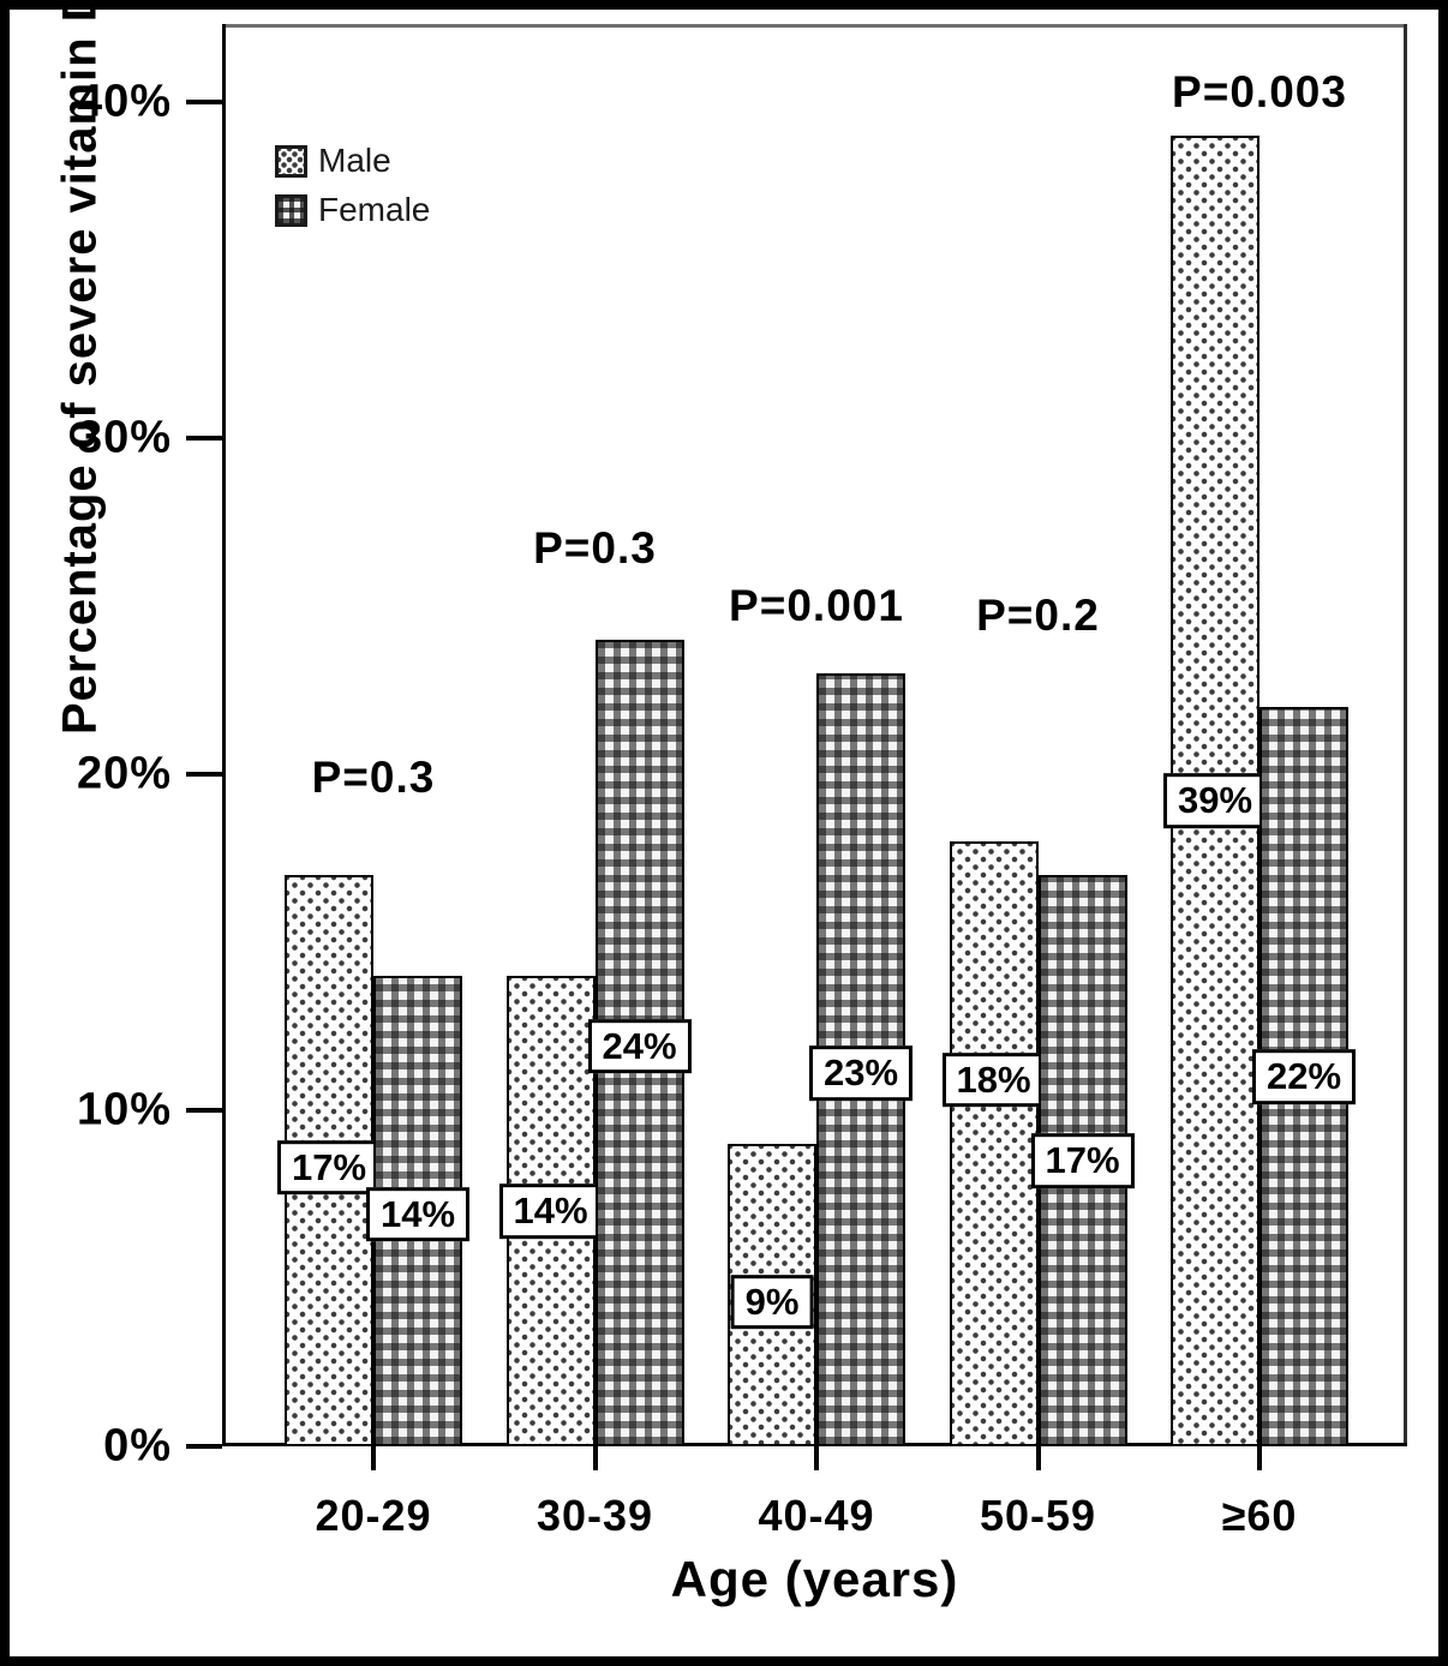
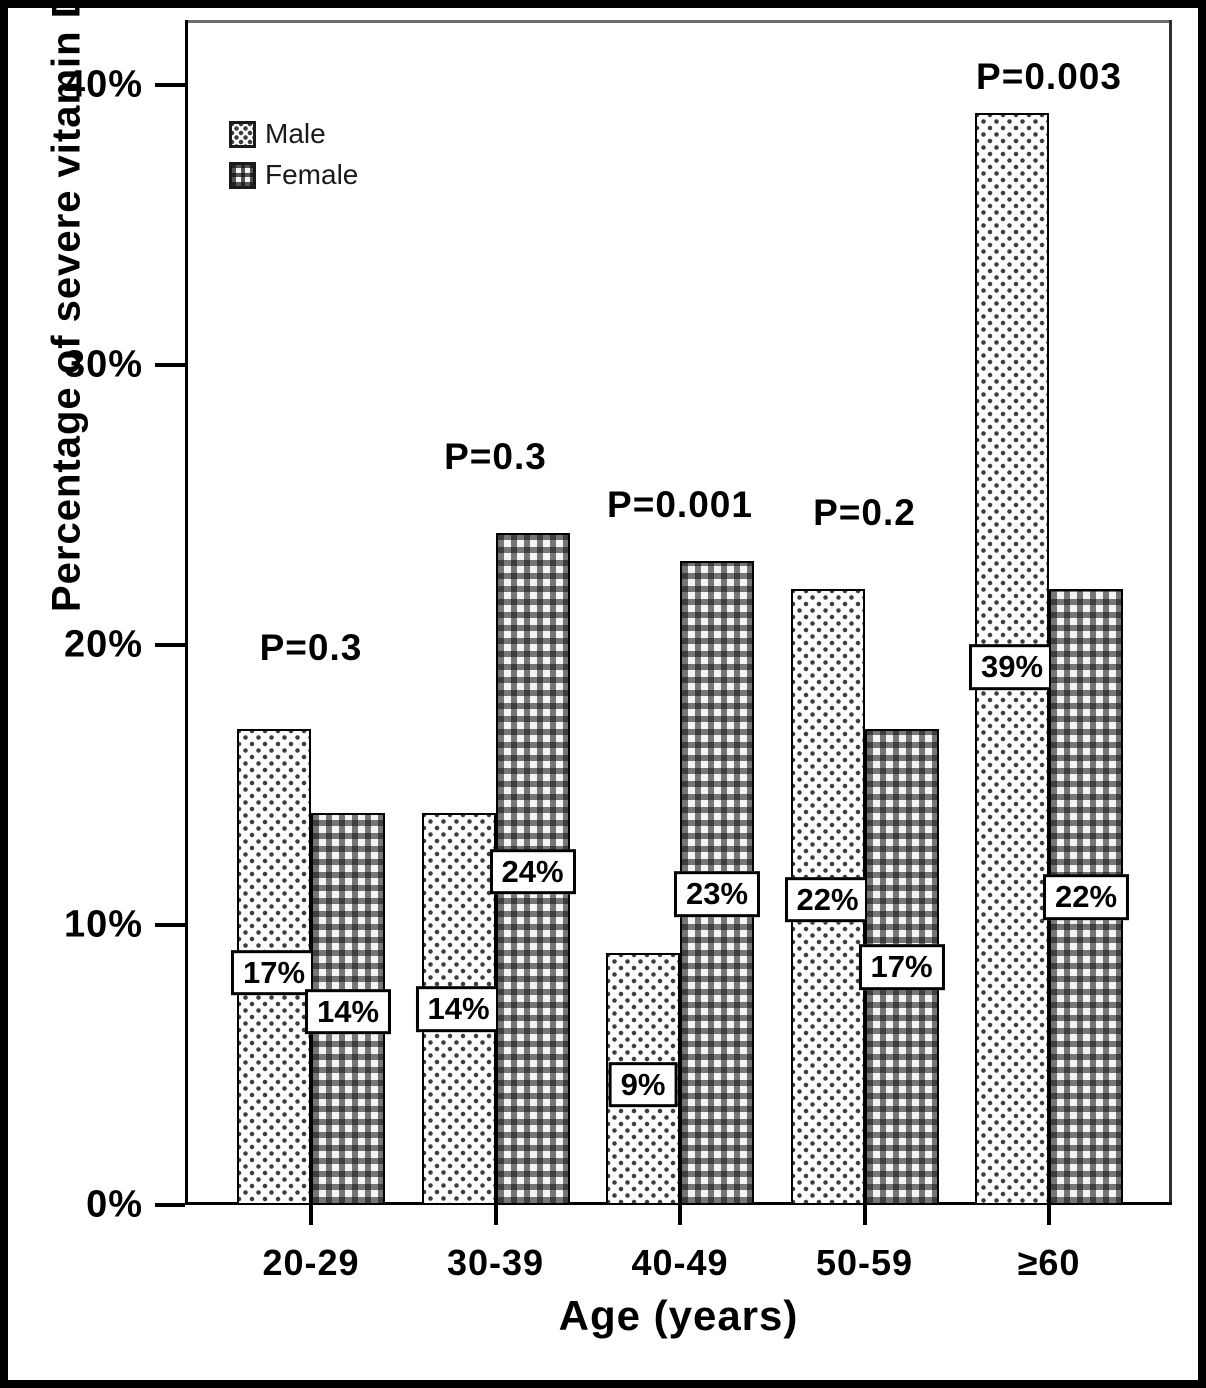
Male/50-59: 18% -> 22%
